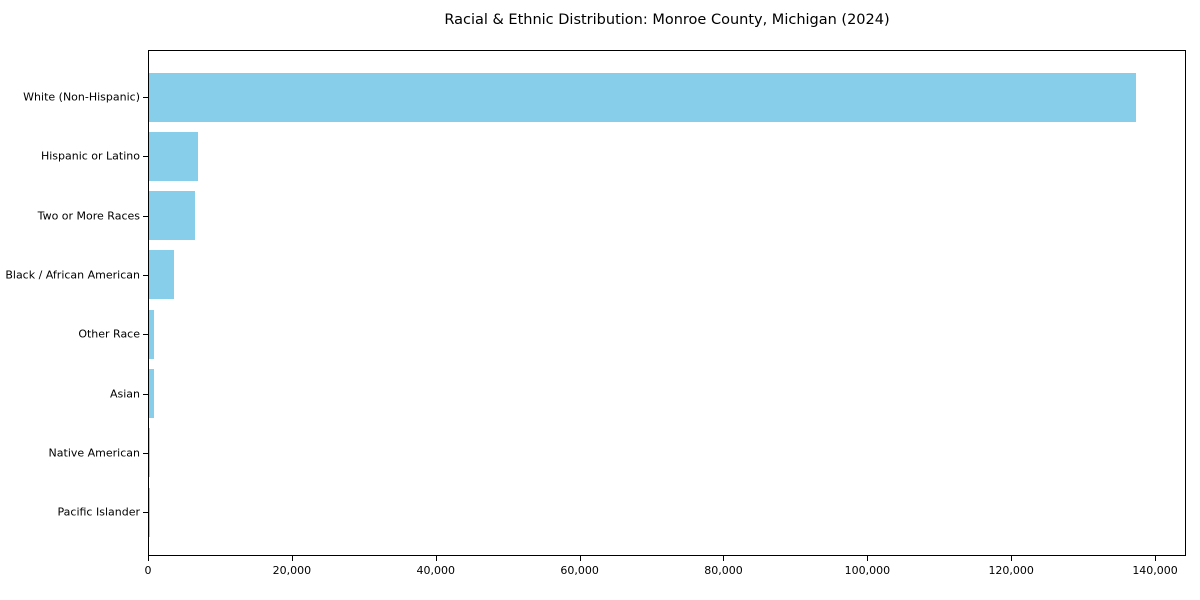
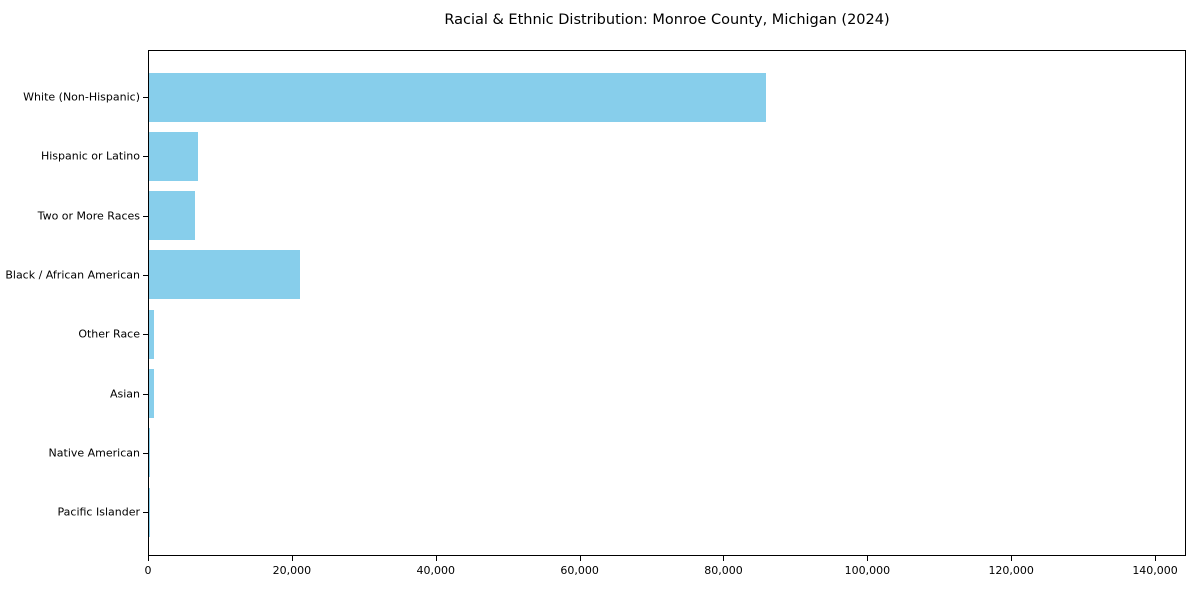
White (Non-Hispanic): 138000 -> 86000
Black / African American: 4000 -> 21000
